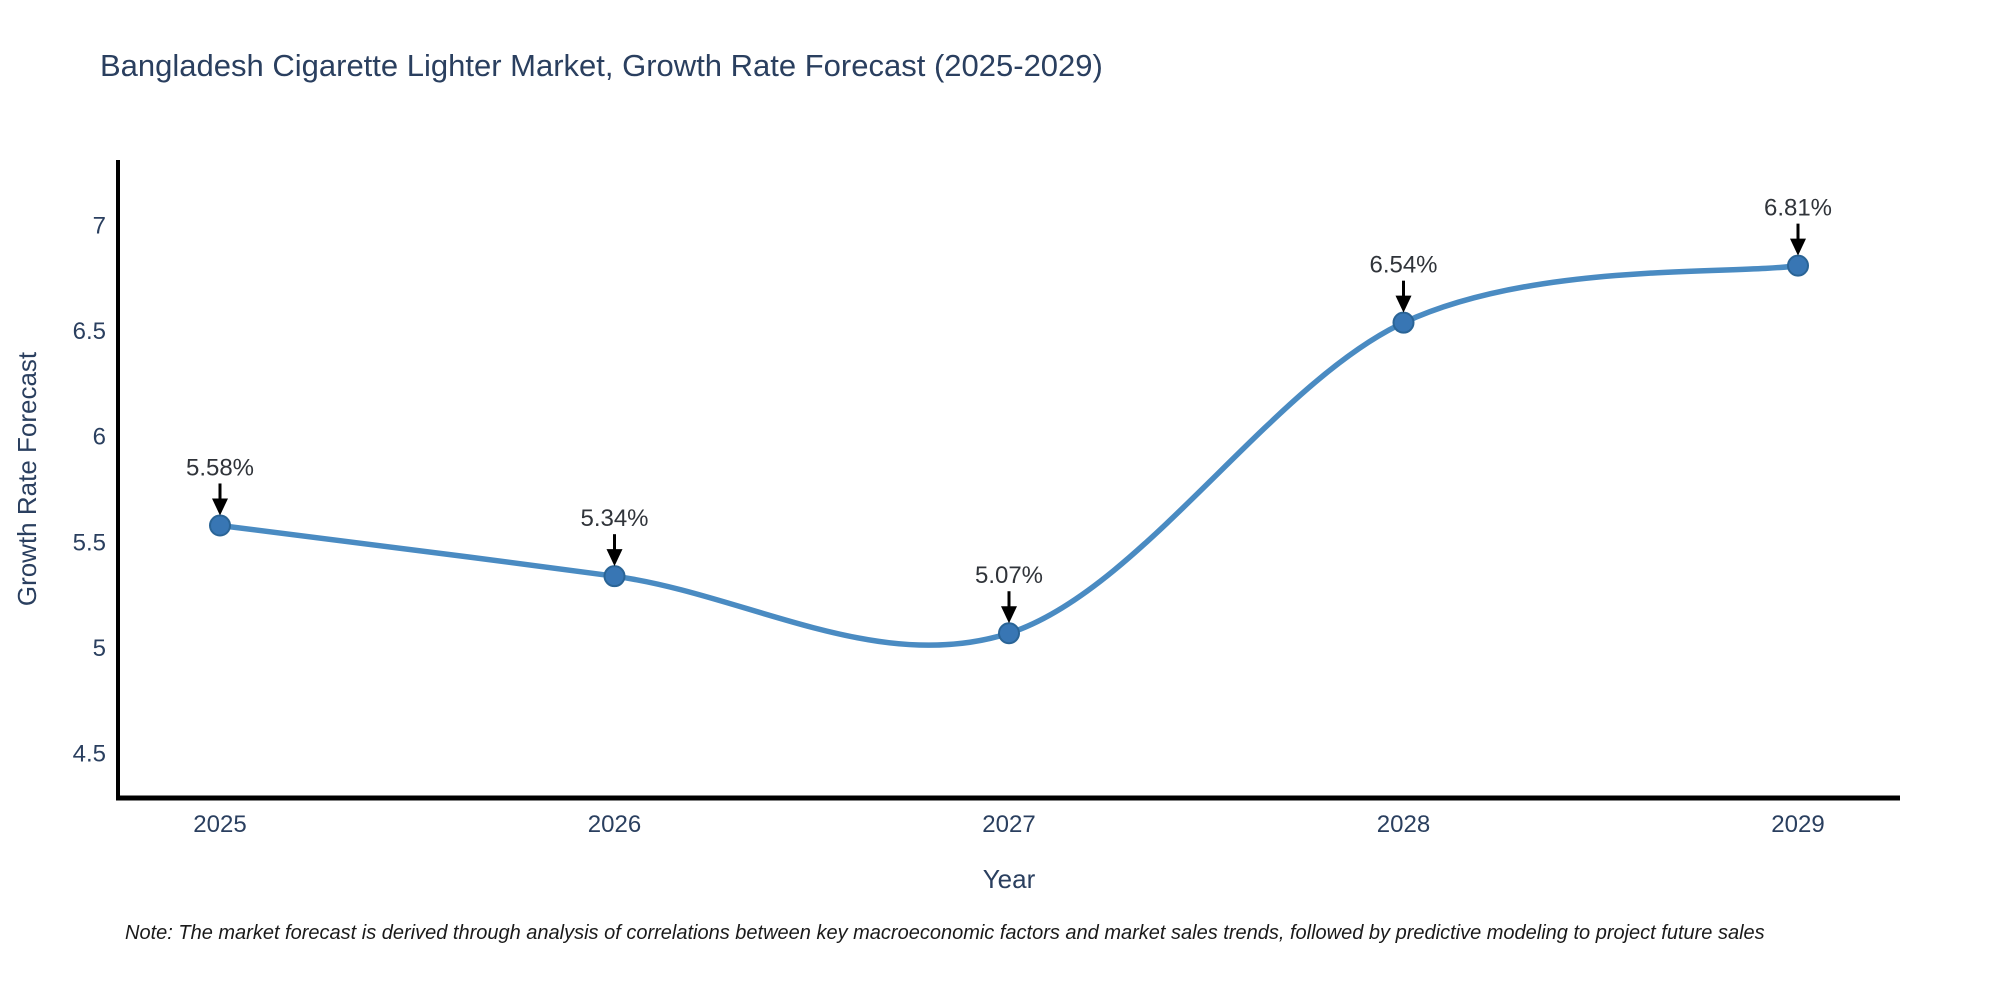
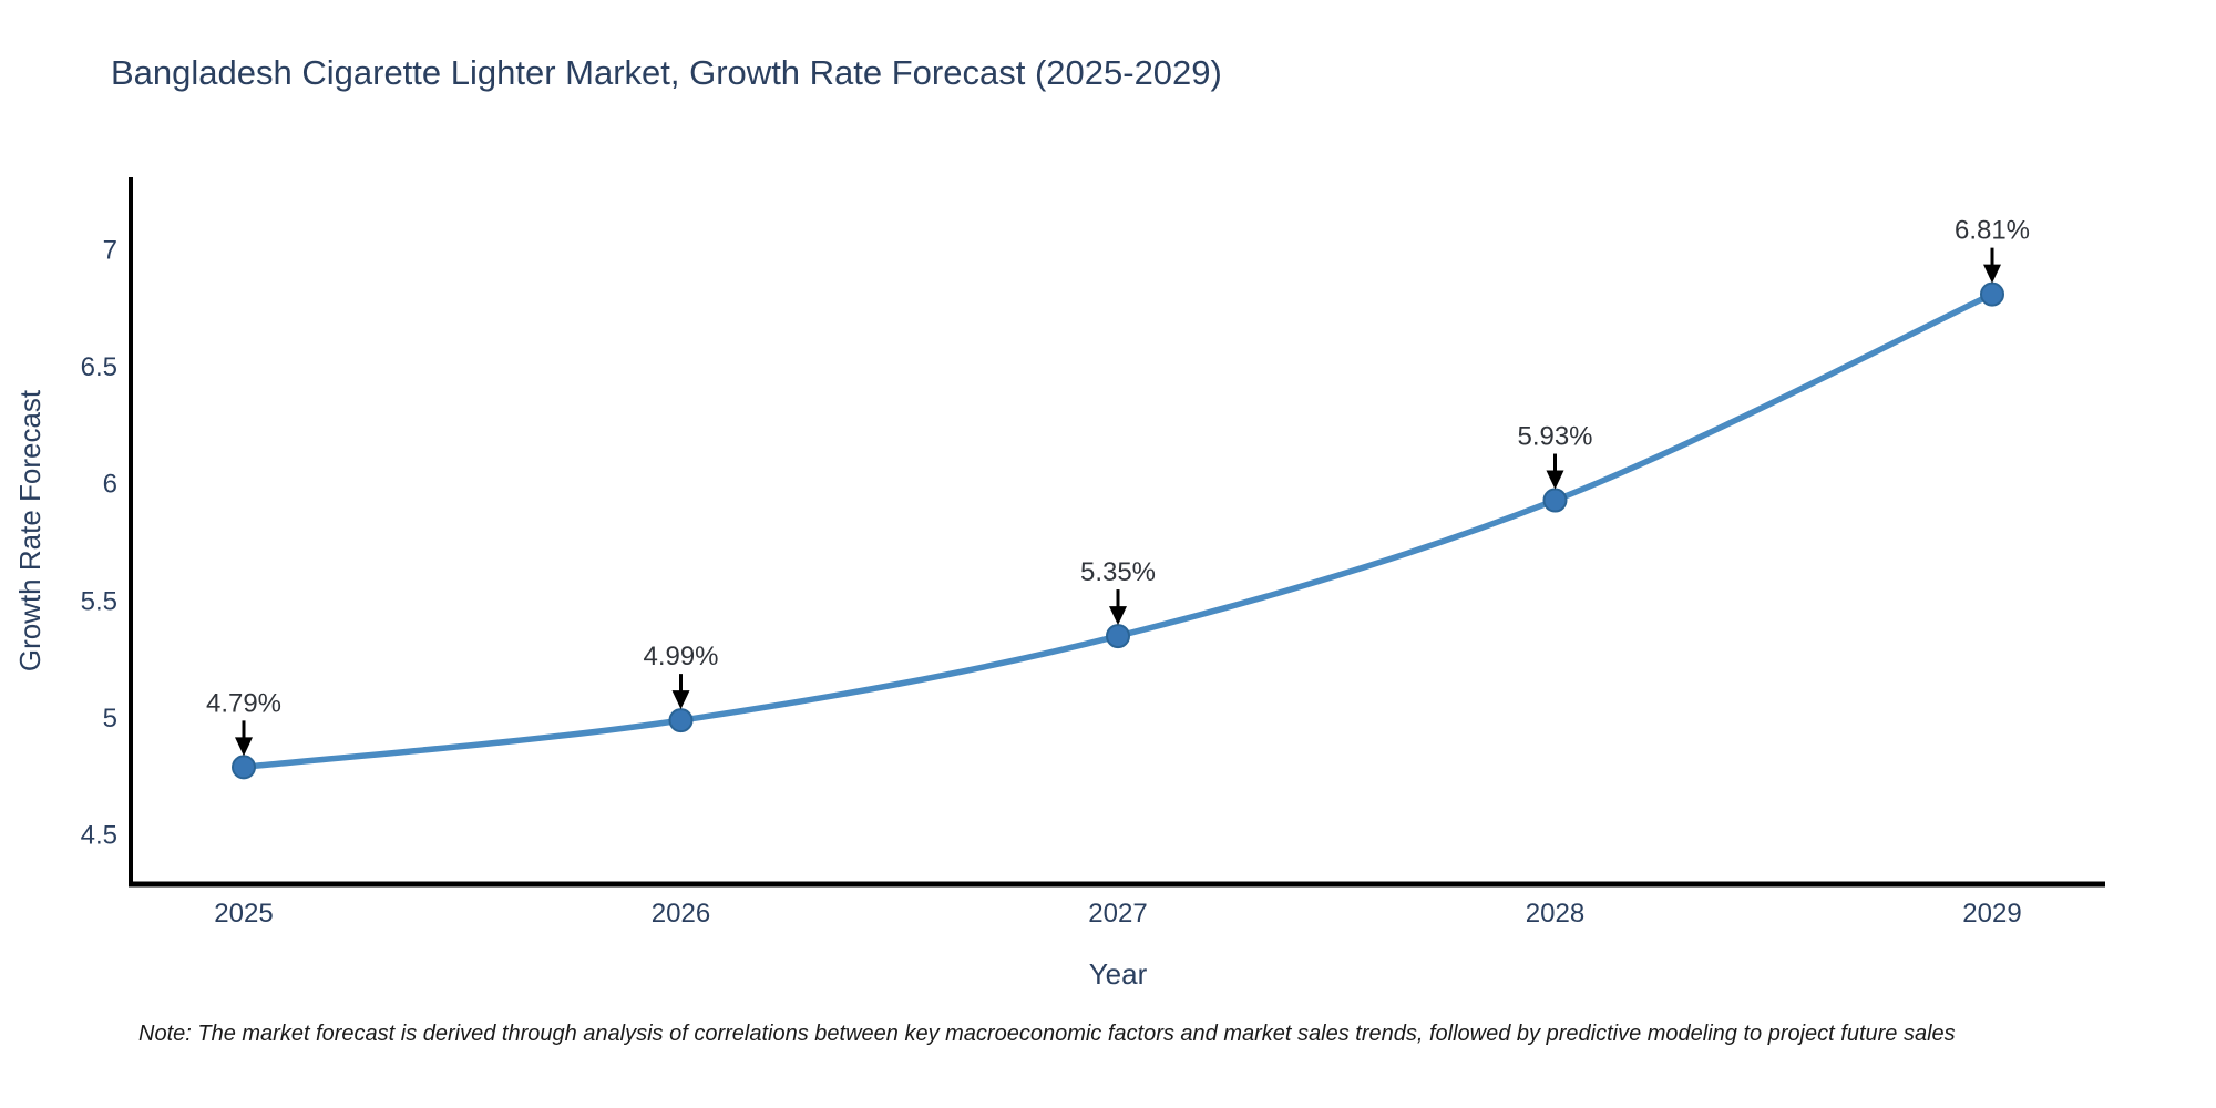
2025: 5.58% -> 4.79%
2026: 5.34% -> 4.99%
2027: 5.07% -> 5.35%
2028: 6.54% -> 5.93%
